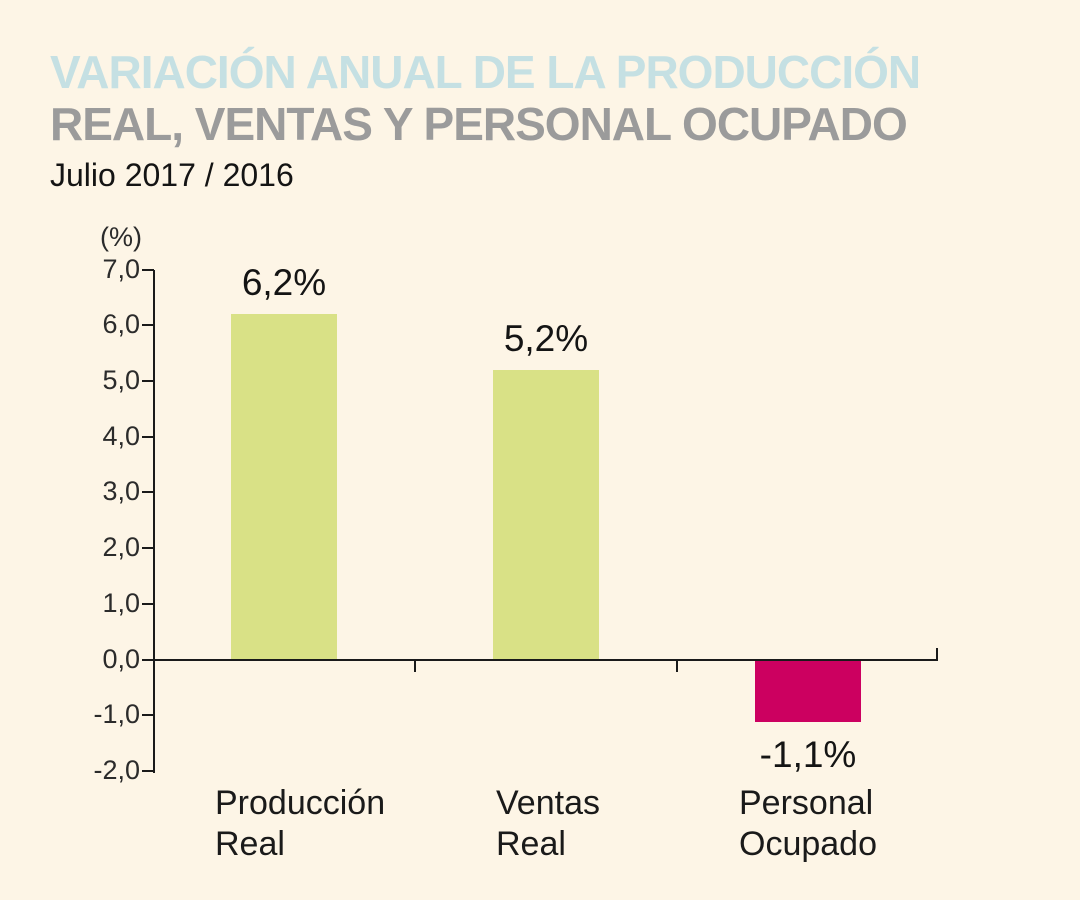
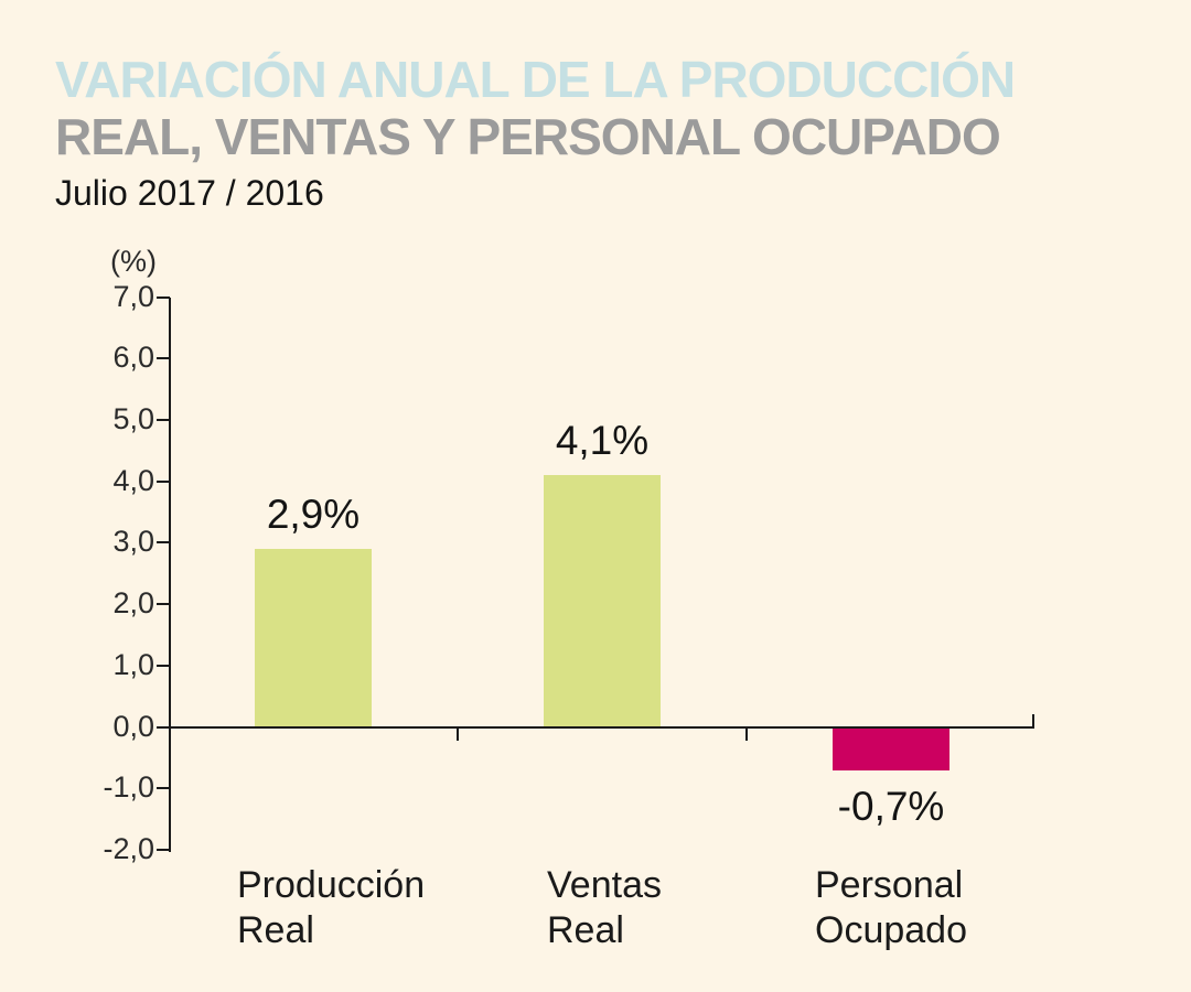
Producción Real: 6,2% -> 2,9%
Ventas Real: 5,2% -> 4,1%
Personal Ocupado: -1,1% -> -0,7%
